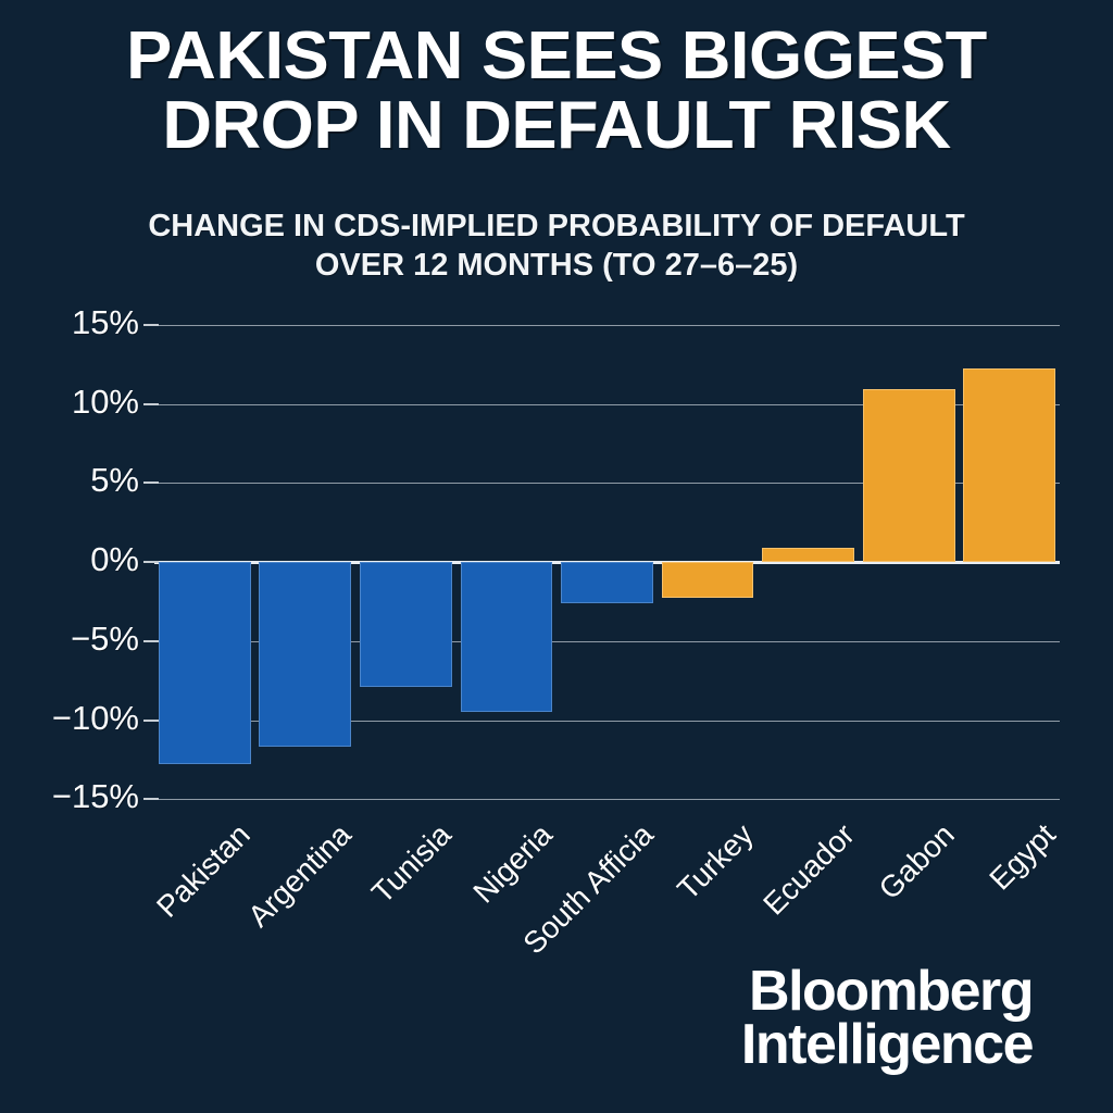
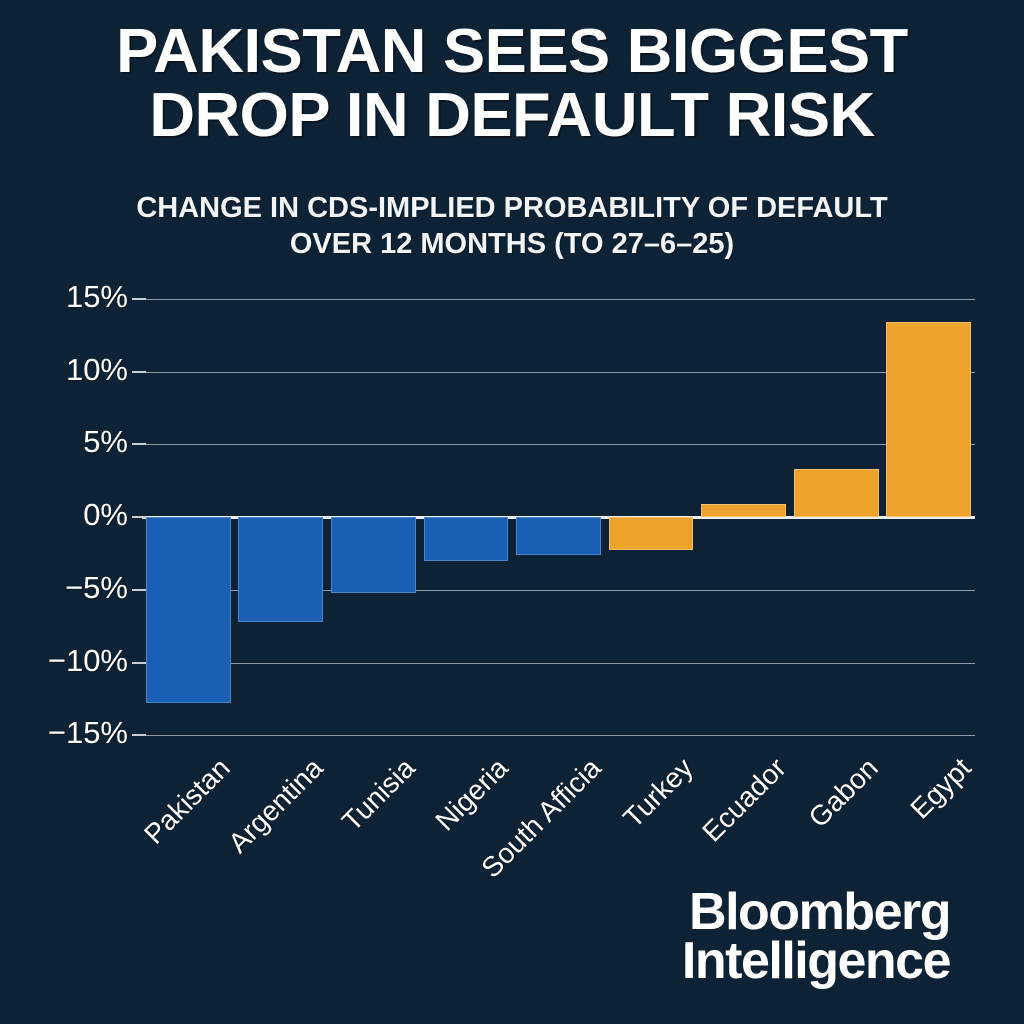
Argentina: -11.7% -> -7.2%
Tunisia: -7.9% -> -5.2%
Nigeria: -9.5% -> -3.0%
Gabon: 10.9% -> 3.3%
Egypt: 12.2% -> 13.4%
